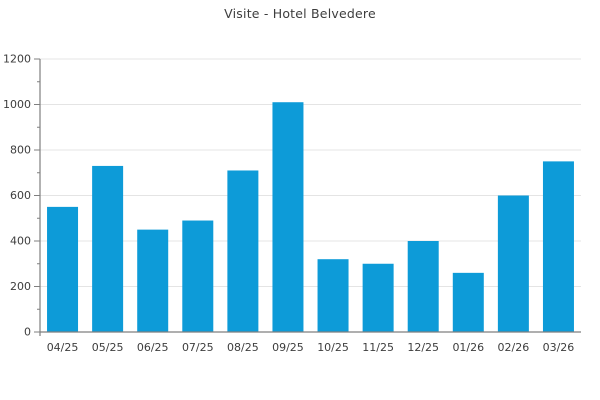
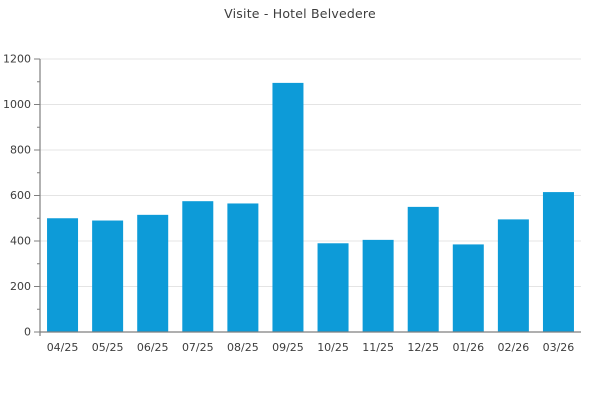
04/25: 550 -> 500
05/25: 730 -> 490
06/25: 450 -> 520
07/25: 490 -> 580
08/25: 710 -> 560
09/25: 1010 -> 1100
10/25: 320 -> 390
11/25: 300 -> 400
12/25: 400 -> 550
01/26: 260 -> 380
02/26: 600 -> 500
03/26: 750 -> 620
